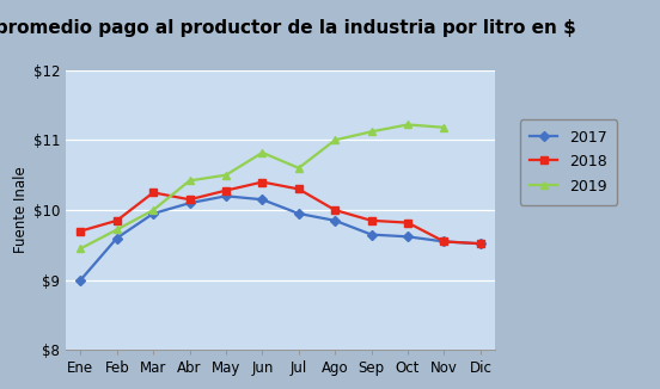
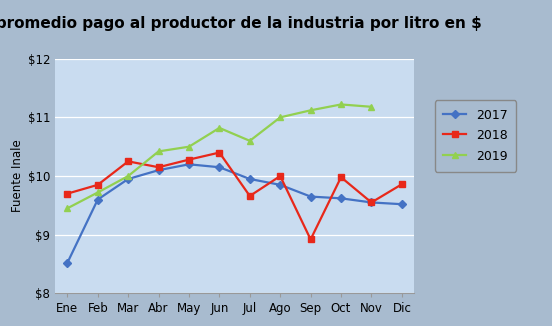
2017/Ene: $9.00 -> $8.52
2018/Jul: $10.30 -> $9.66
2018/Sep: $9.85 -> $8.92
2018/Oct: $9.82 -> $9.98
2018/Dic: $9.52 -> $9.86
